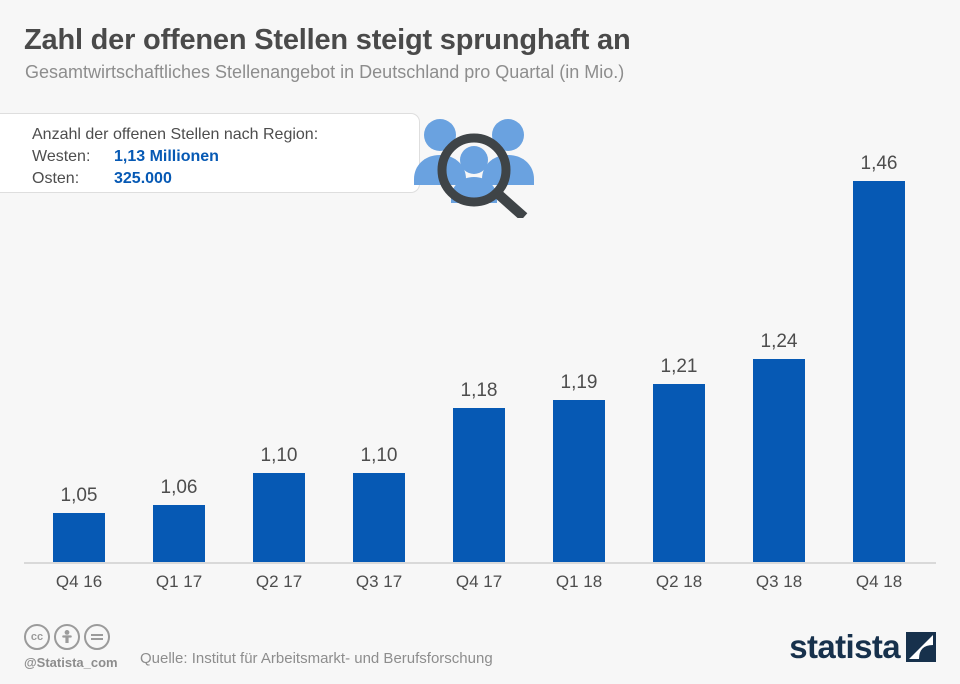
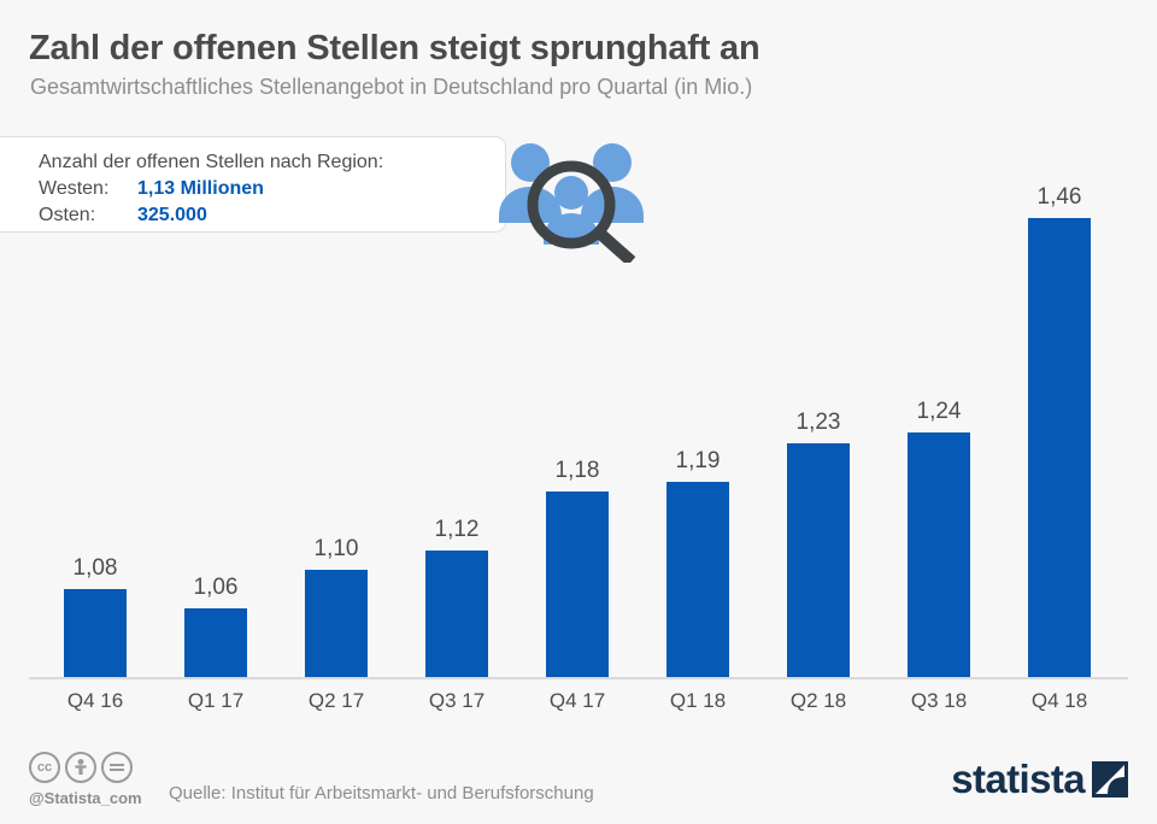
Q4 16: 1,05 -> 1,08
Q3 17: 1,10 -> 1,12
Q2 18: 1,21 -> 1,23
